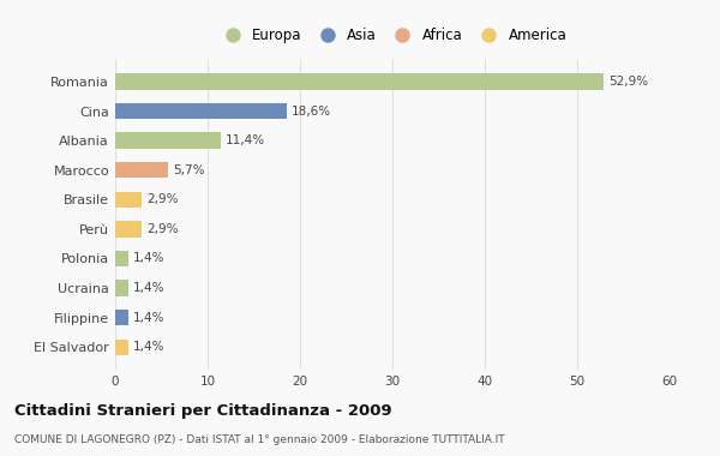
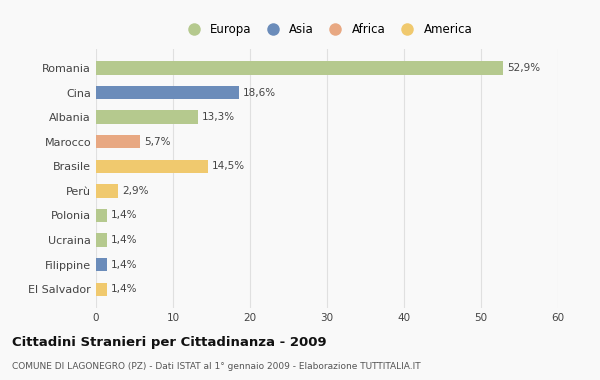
Albania: 11,4% -> 13,3%
Brasile: 2,9% -> 14,5%
